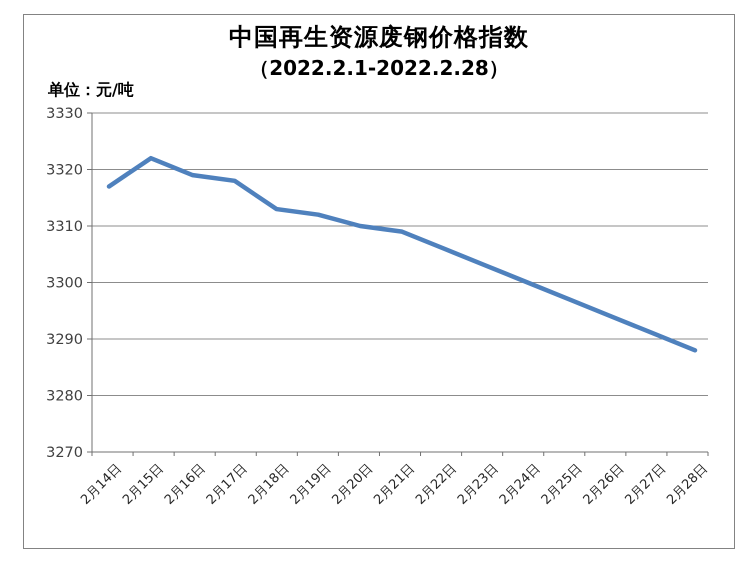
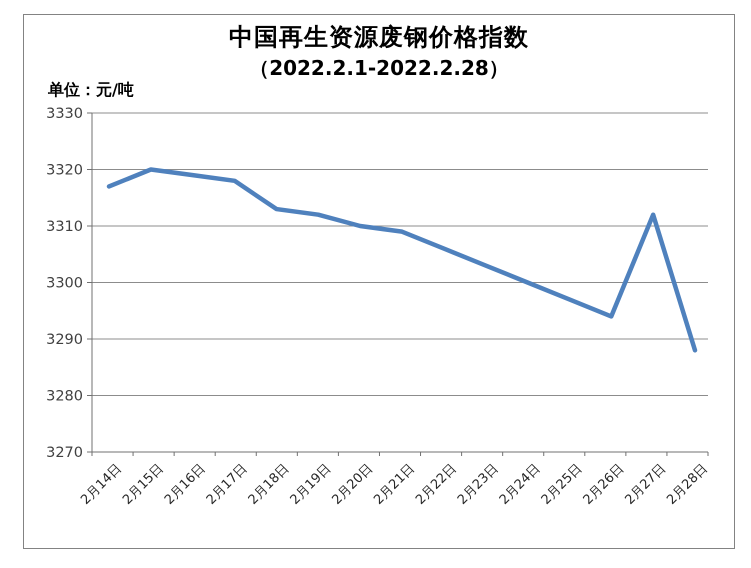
2月15日: 3322 -> 3320
2月27日: 3291 -> 3312
